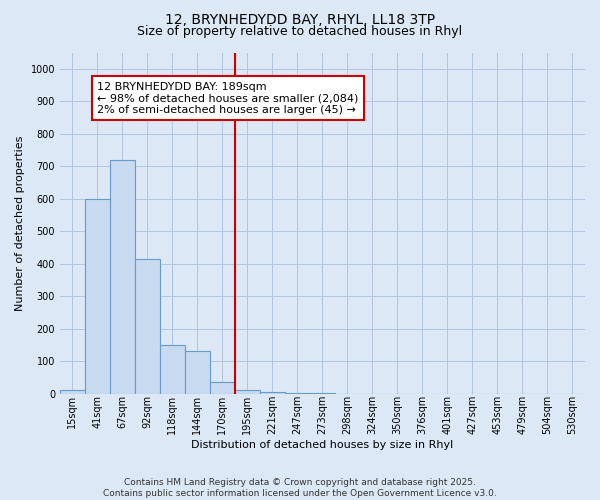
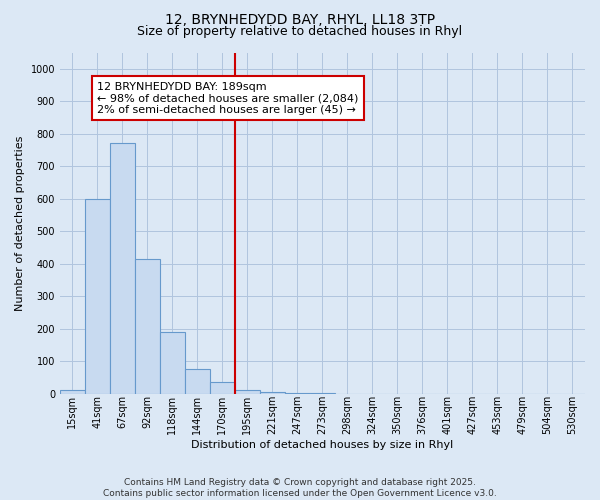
67sqm: 720 -> 770
118sqm: 150 -> 190
144sqm: 130 -> 75
